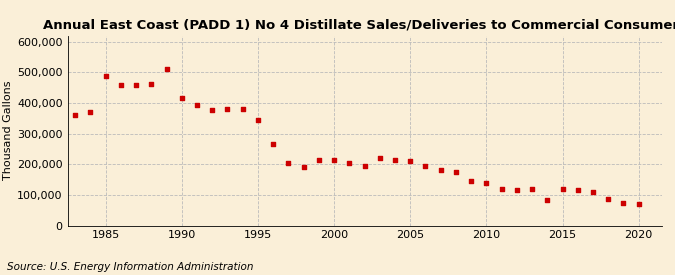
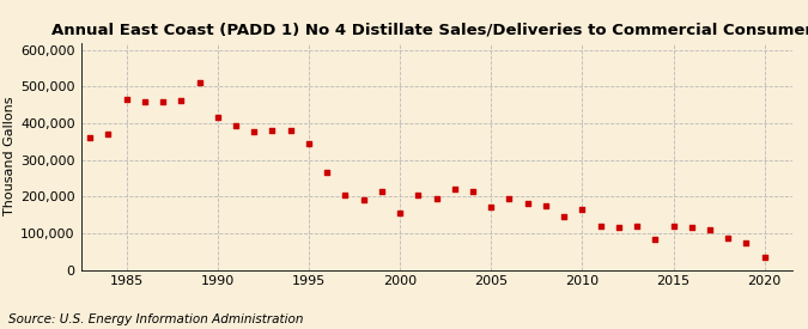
1985: 487,000 -> 465,000
2000: 215,000 -> 155,000
2005: 210,000 -> 170,000
2010: 140,000 -> 165,000
2020: 70,000 -> 35,000
